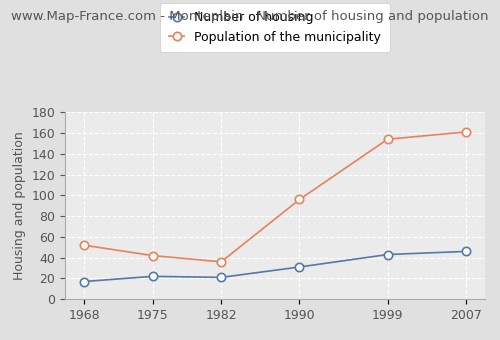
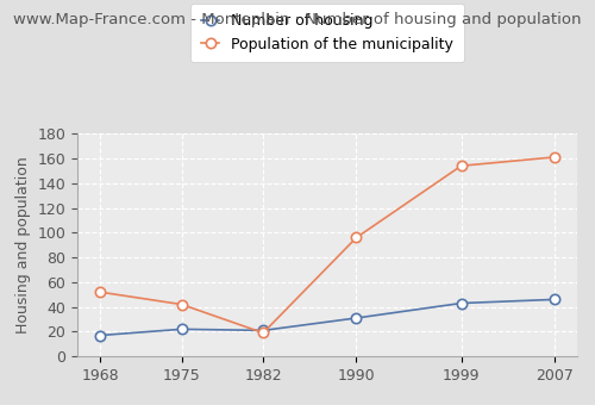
Population of the municipality/1982: 36 -> 19
